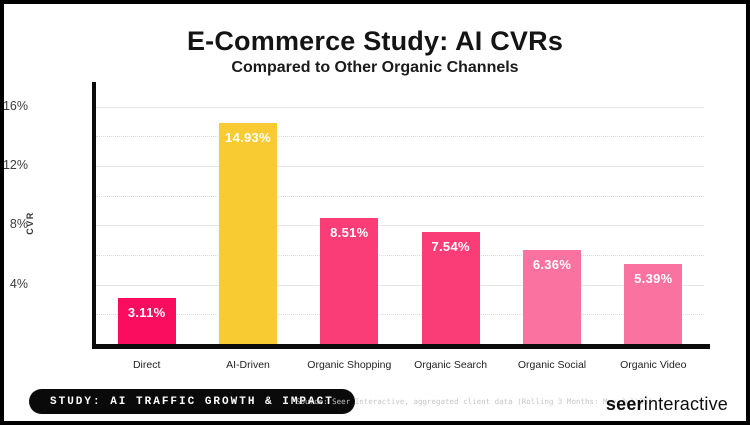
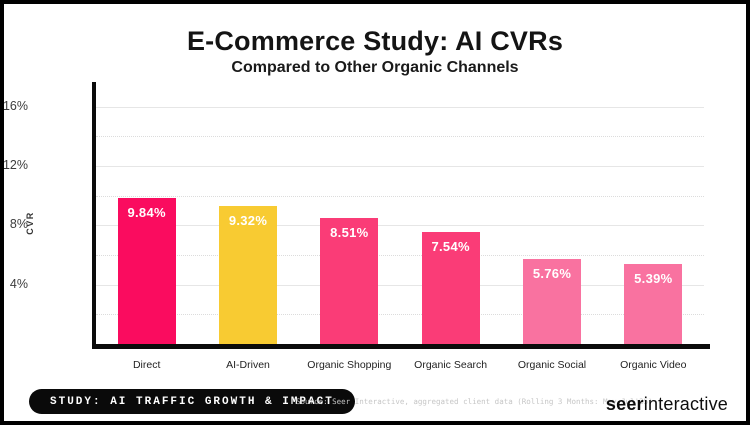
Direct: 3.11% -> 9.84%
AI-Driven: 14.93% -> 9.32%
Organic Social: 6.36% -> 5.76%
